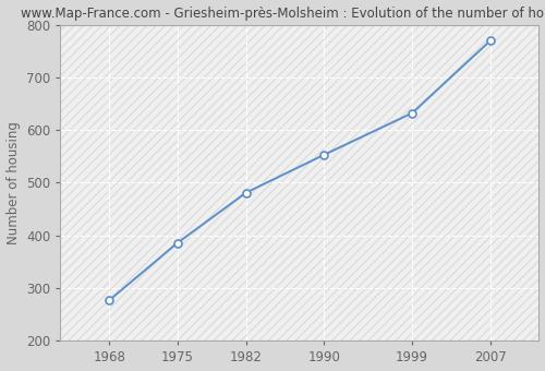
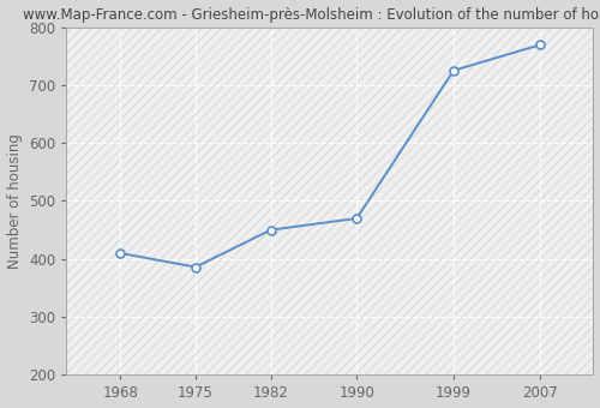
1968: 277 -> 410
1982: 481 -> 450
1990: 553 -> 470
1999: 632 -> 725
